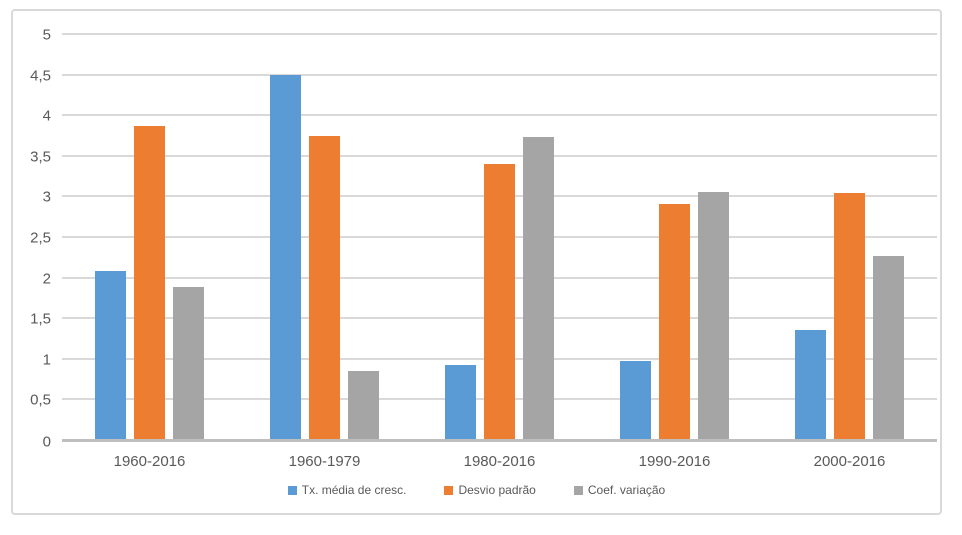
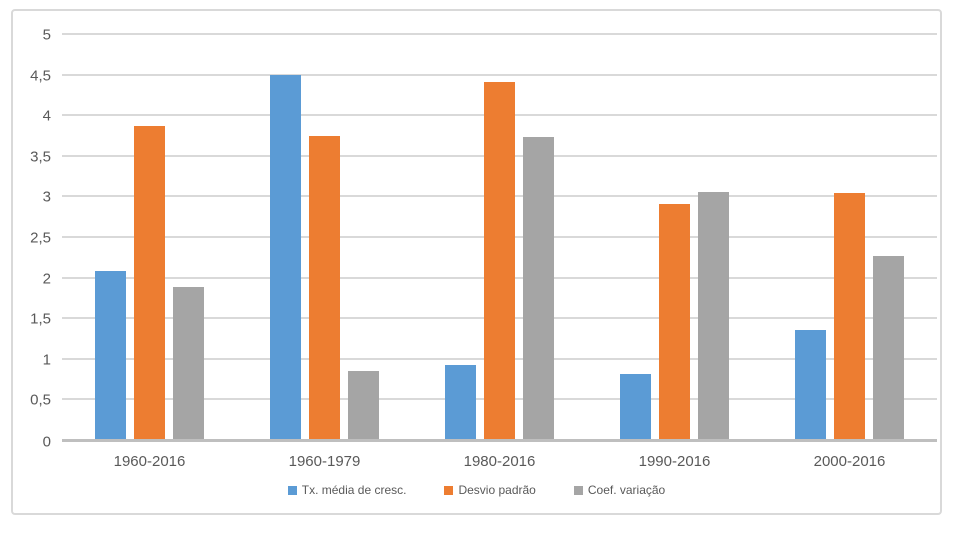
Desvio padrão/1980-2016: 3.4 -> 4.4
Tx. média de cresc./1990-2016: 1.0 -> 0.8
